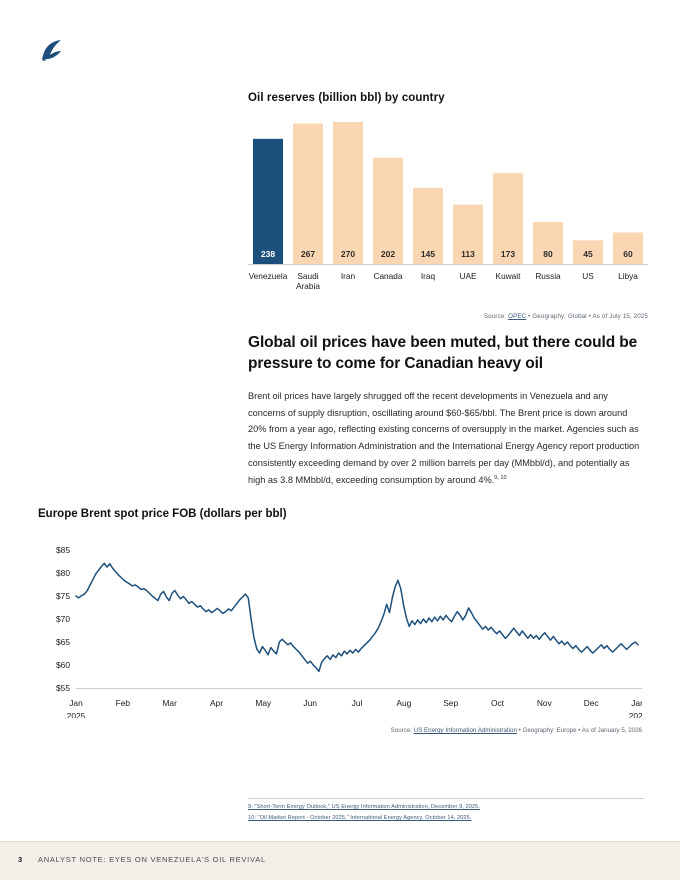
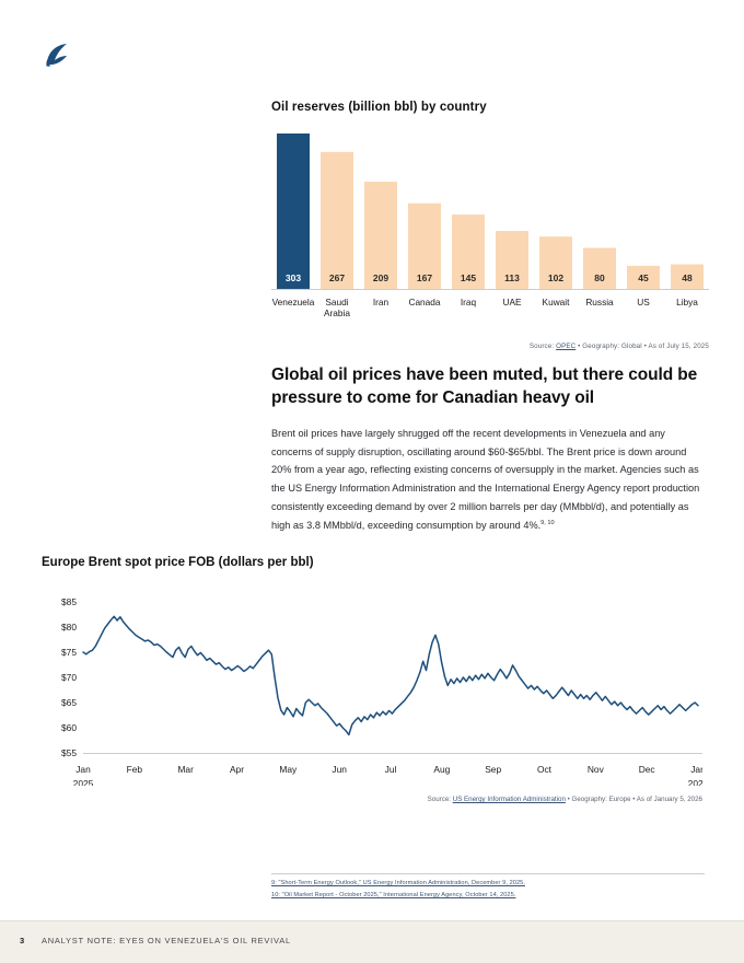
Oil reserves (billion bbl) by country/Venezuela: 238 -> 303
Oil reserves (billion bbl) by country/Iran: 270 -> 209
Oil reserves (billion bbl) by country/Canada: 202 -> 167
Oil reserves (billion bbl) by country/Kuwait: 173 -> 102
Oil reserves (billion bbl) by country/Libya: 60 -> 48
